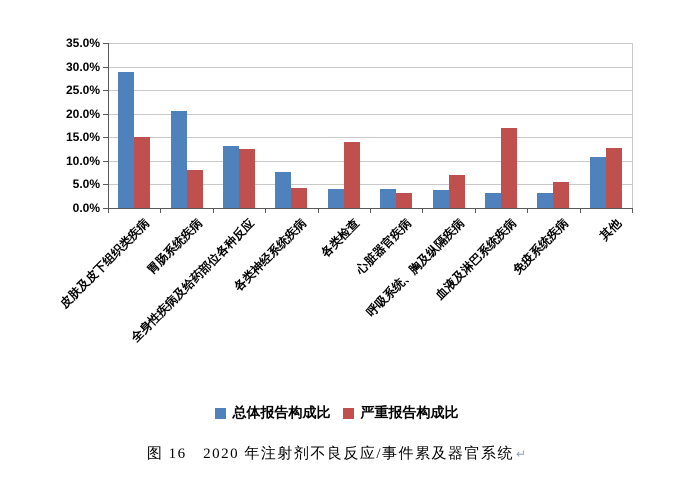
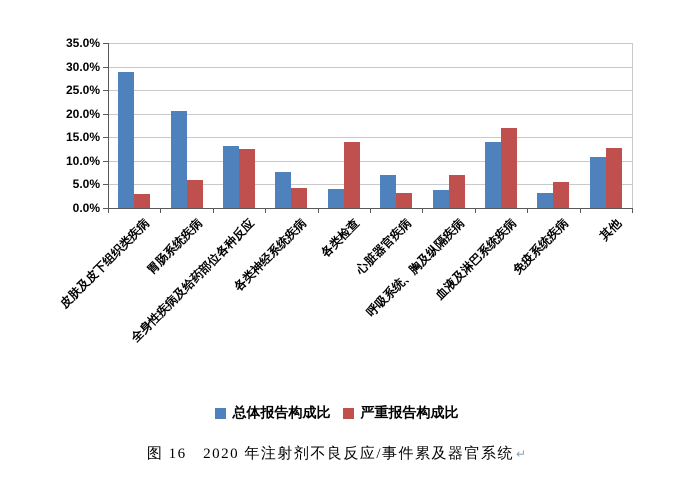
严重报告构成比/皮肤及皮下组织类疾病: 15% -> 3%
严重报告构成比/胃肠系统疾病: 8% -> 6%
总体报告构成比/心脏器官疾病: 4% -> 7%
总体报告构成比/血液及淋巴系统疾病: 3% -> 14%
